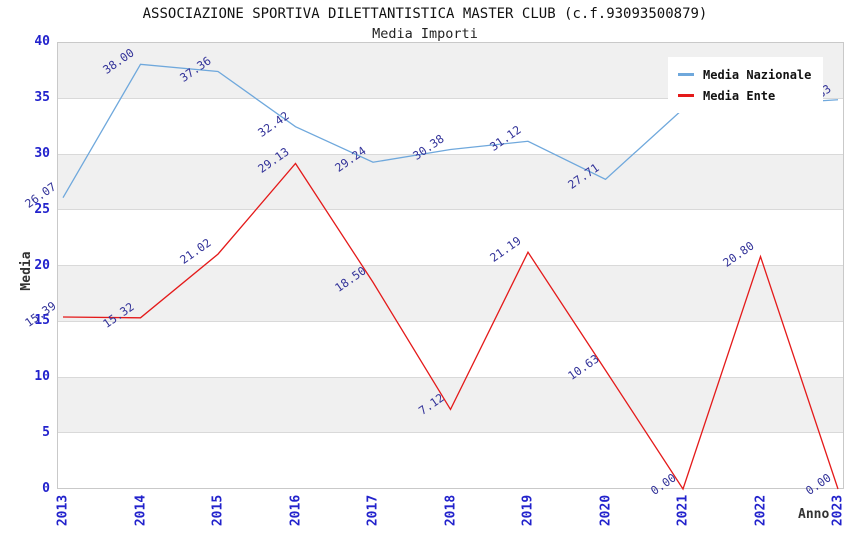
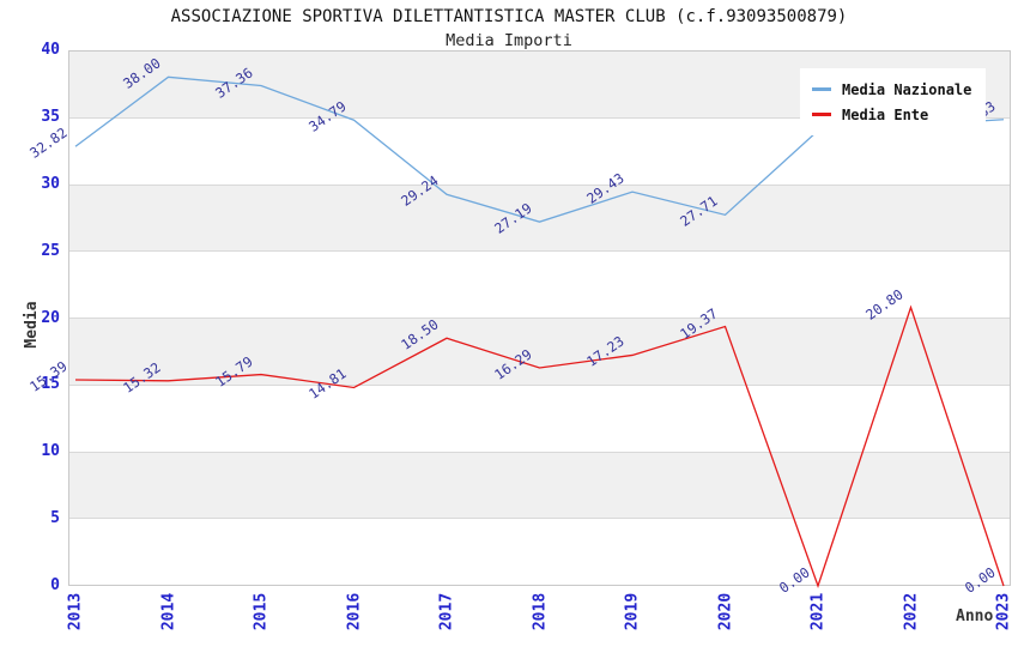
Media Nazionale/2013: 26.07 -> 32.82
Media Ente/2015: 21.02 -> 15.79
Media Nazionale/2016: 32.42 -> 34.79
Media Ente/2016: 29.13 -> 14.81
Media Nazionale/2018: 30.38 -> 27.19
Media Ente/2018: 7.12 -> 16.29
Media Nazionale/2019: 31.12 -> 29.43
Media Ente/2019: 21.19 -> 17.23
Media Ente/2020: 10.63 -> 19.37
